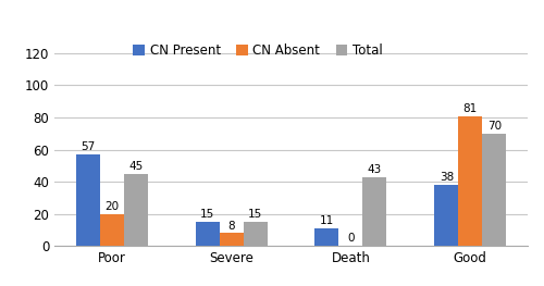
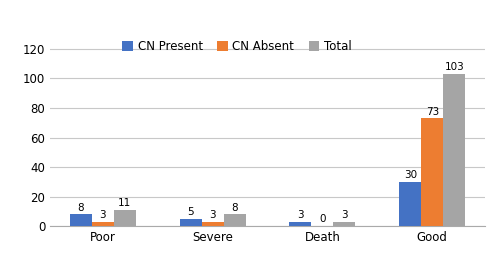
CN Present/Poor: 57 -> 8
CN Absent/Poor: 20 -> 3
Total/Poor: 45 -> 11
CN Present/Severe: 15 -> 5
CN Absent/Severe: 8 -> 3
Total/Severe: 15 -> 8
CN Present/Death: 11 -> 3
Total/Death: 43 -> 3
CN Present/Good: 38 -> 30
CN Absent/Good: 81 -> 73
Total/Good: 70 -> 103
